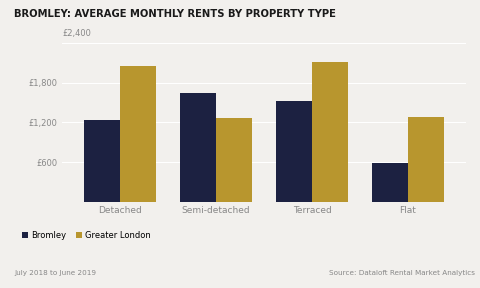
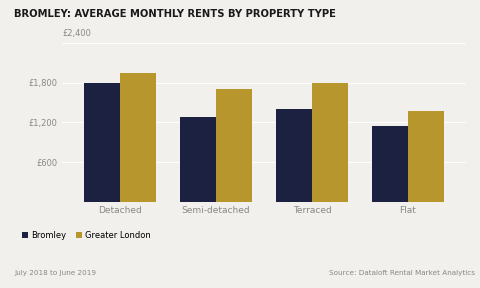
Bromley/Detached: £1,240 -> £1,800
Greater London/Detached: £2,060 -> £1,950
Bromley/Semi-detached: £1,640 -> £1,280
Greater London/Semi-detached: £1,260 -> £1,700
Bromley/Terraced: £1,520 -> £1,400
Greater London/Terraced: £2,120 -> £1,800
Bromley/Flat: £580 -> £1,150
Greater London/Flat: £1,280 -> £1,380
